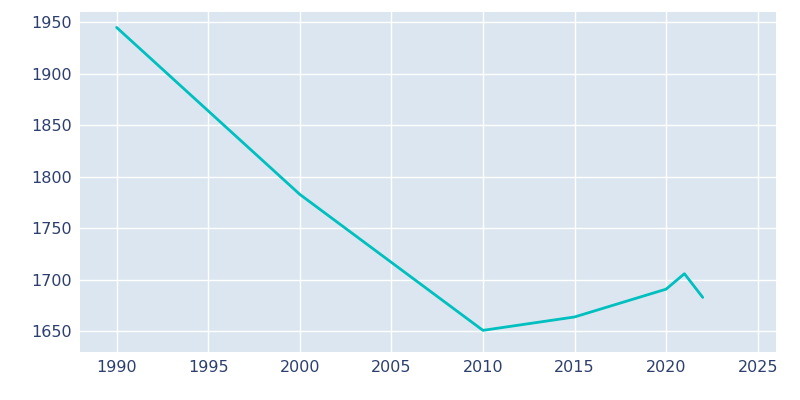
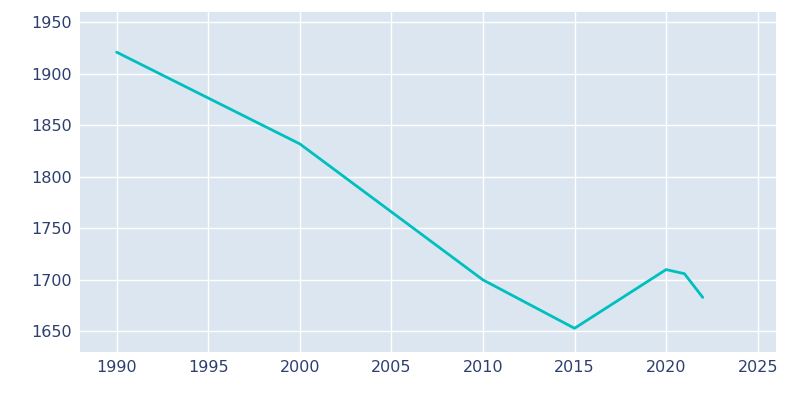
1990: 1945 -> 1921
2000: 1783 -> 1832
2010: 1651 -> 1700
2015: 1664 -> 1653
2020: 1691 -> 1710
